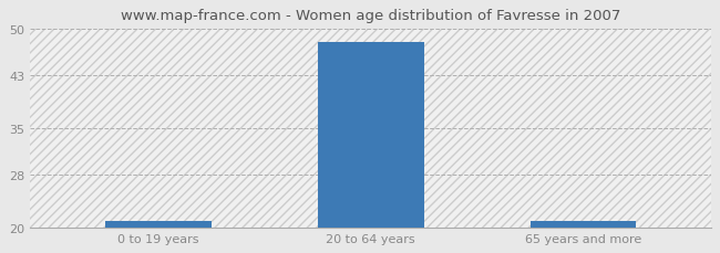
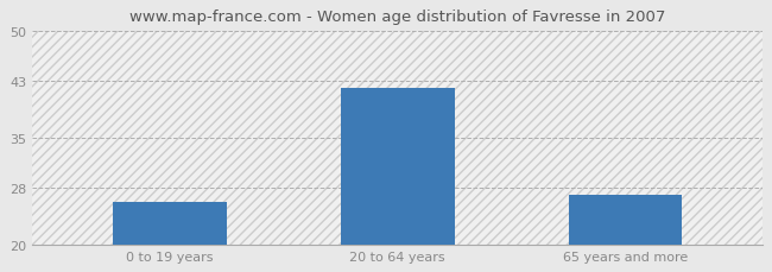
0 to 19 years: 21 -> 26
20 to 64 years: 48 -> 42
65 years and more: 21 -> 27
